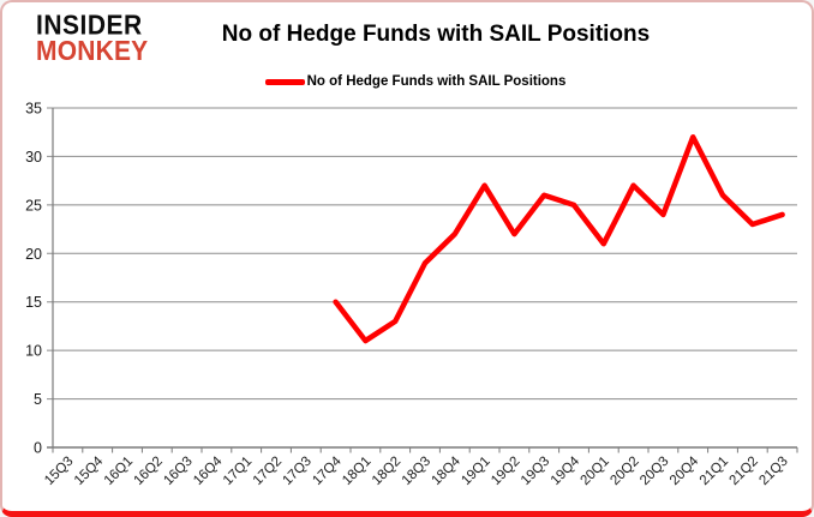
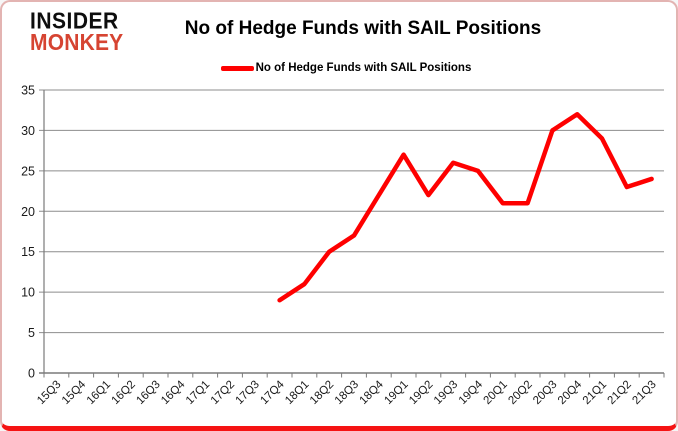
17Q4: 15 -> 9
18Q2: 13 -> 15
18Q3: 19 -> 17
20Q2: 27 -> 21
20Q3: 24 -> 30
21Q1: 26 -> 29
